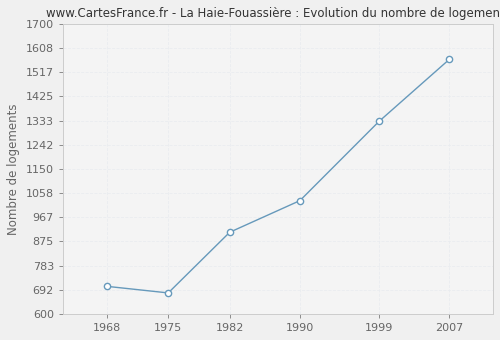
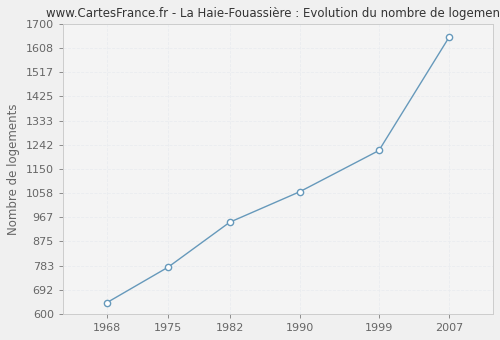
1968: 705 -> 643
1975: 680 -> 778
1982: 910 -> 948
1990: 1030 -> 1064
1999: 1330 -> 1220
2007: 1565 -> 1650
